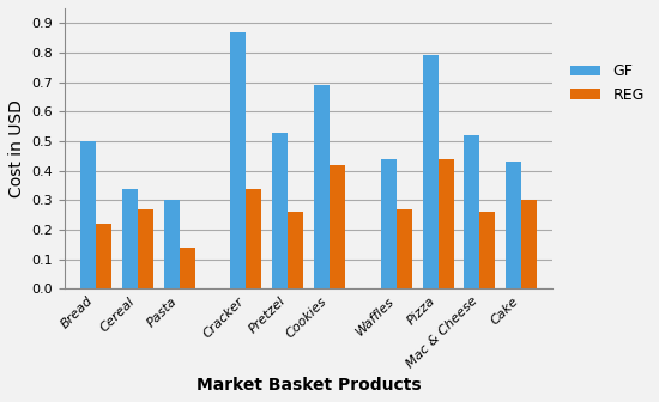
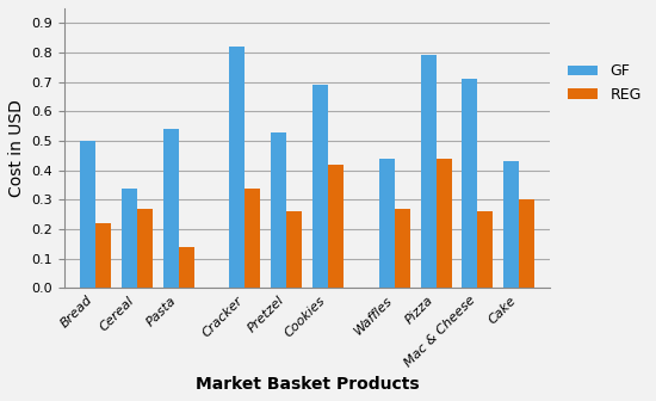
GF/Pasta: 0.30 -> 0.54
GF/Cracker: 0.87 -> 0.82
GF/Mac & Cheese: 0.52 -> 0.71
